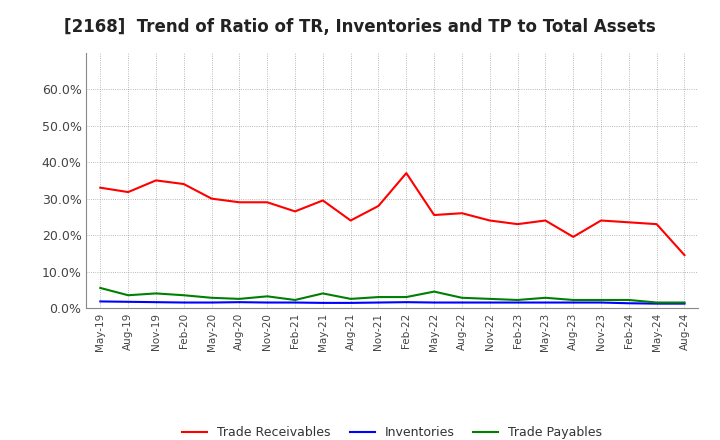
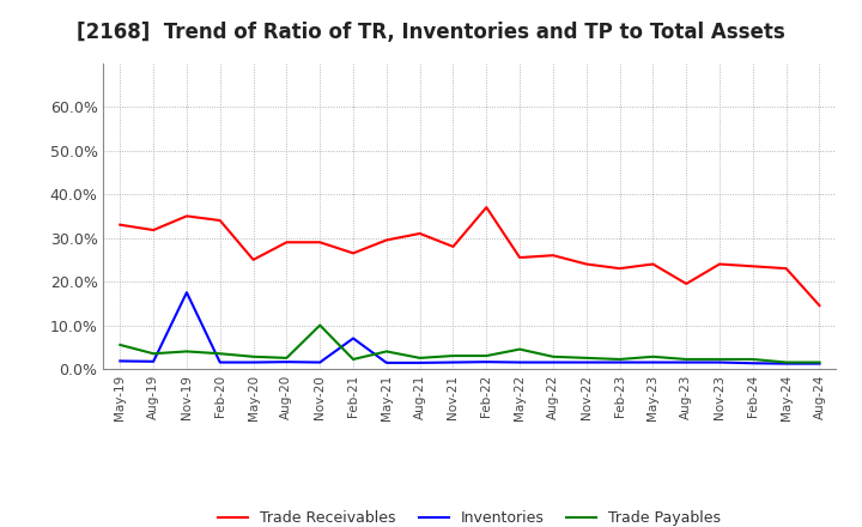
Inventories/Nov-19: 1.6% -> 17.5%
Trade Receivables/May-20: 30.0% -> 25.0%
Trade Payables/Nov-20: 3.2% -> 10.0%
Inventories/Feb-21: 1.5% -> 7.0%
Trade Receivables/Aug-21: 24.0% -> 31.0%
